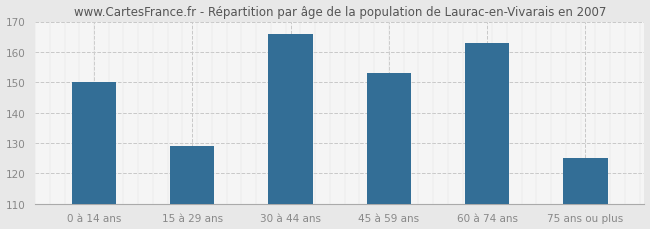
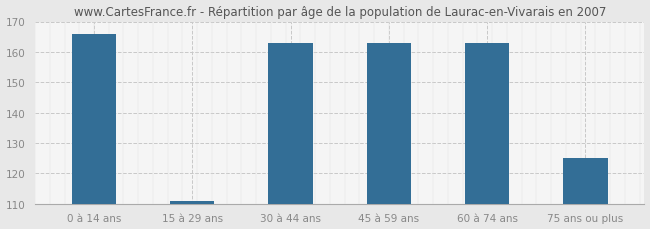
0 à 14 ans: 150 -> 166
15 à 29 ans: 129 -> 111
30 à 44 ans: 166 -> 163
45 à 59 ans: 153 -> 163
